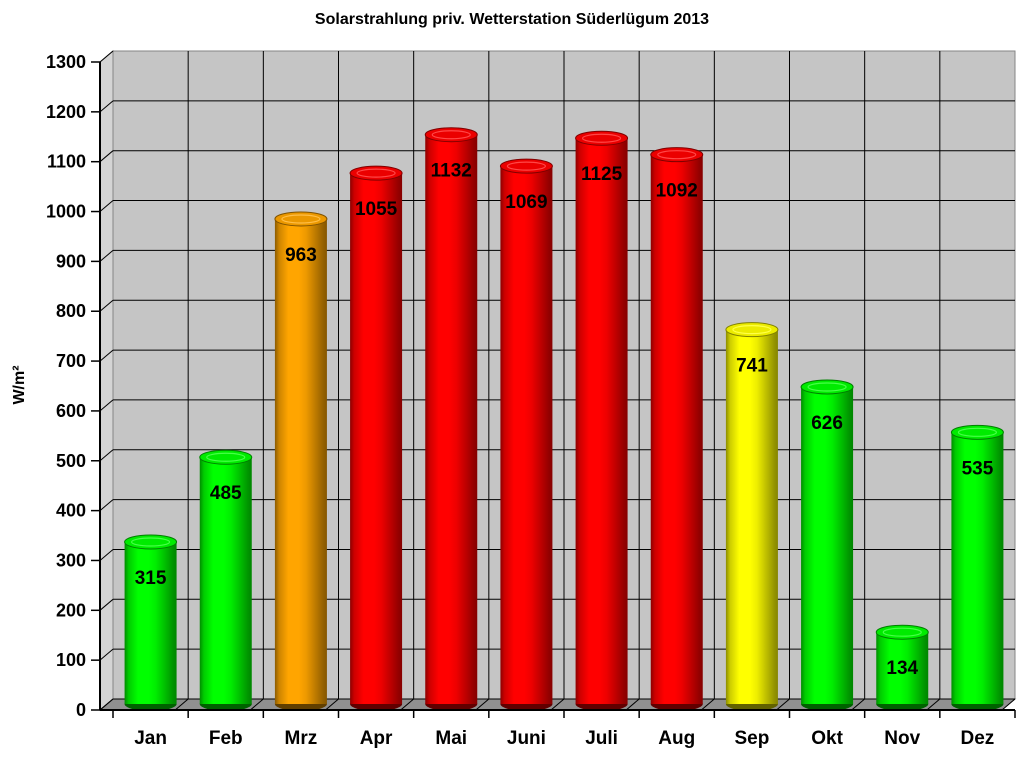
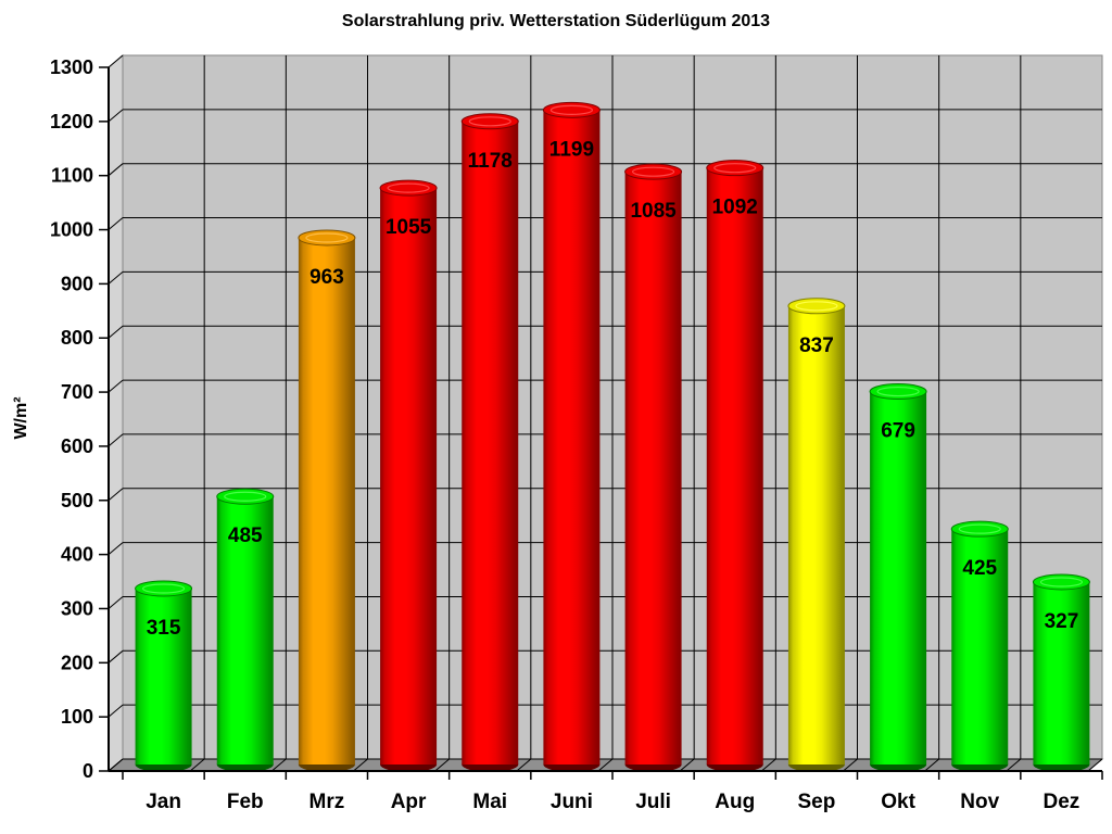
Mai: 1132 -> 1178
Juni: 1069 -> 1199
Juli: 1125 -> 1085
Sep: 741 -> 837
Okt: 626 -> 679
Nov: 134 -> 425
Dez: 535 -> 327
